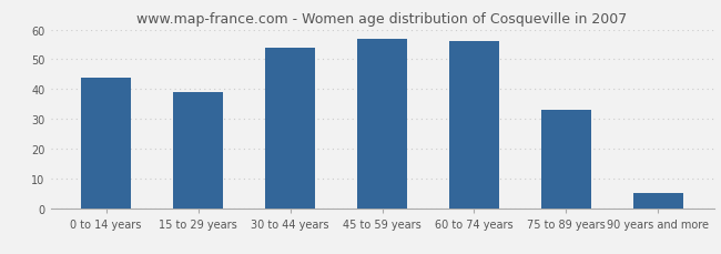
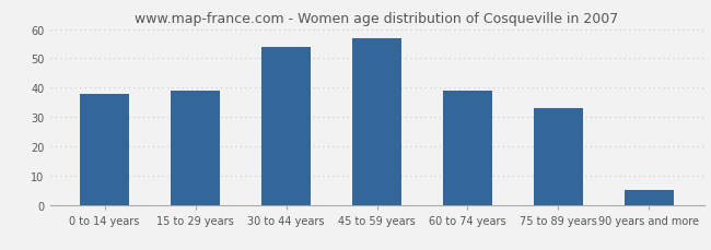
0 to 14 years: 44 -> 38
60 to 74 years: 56 -> 39
